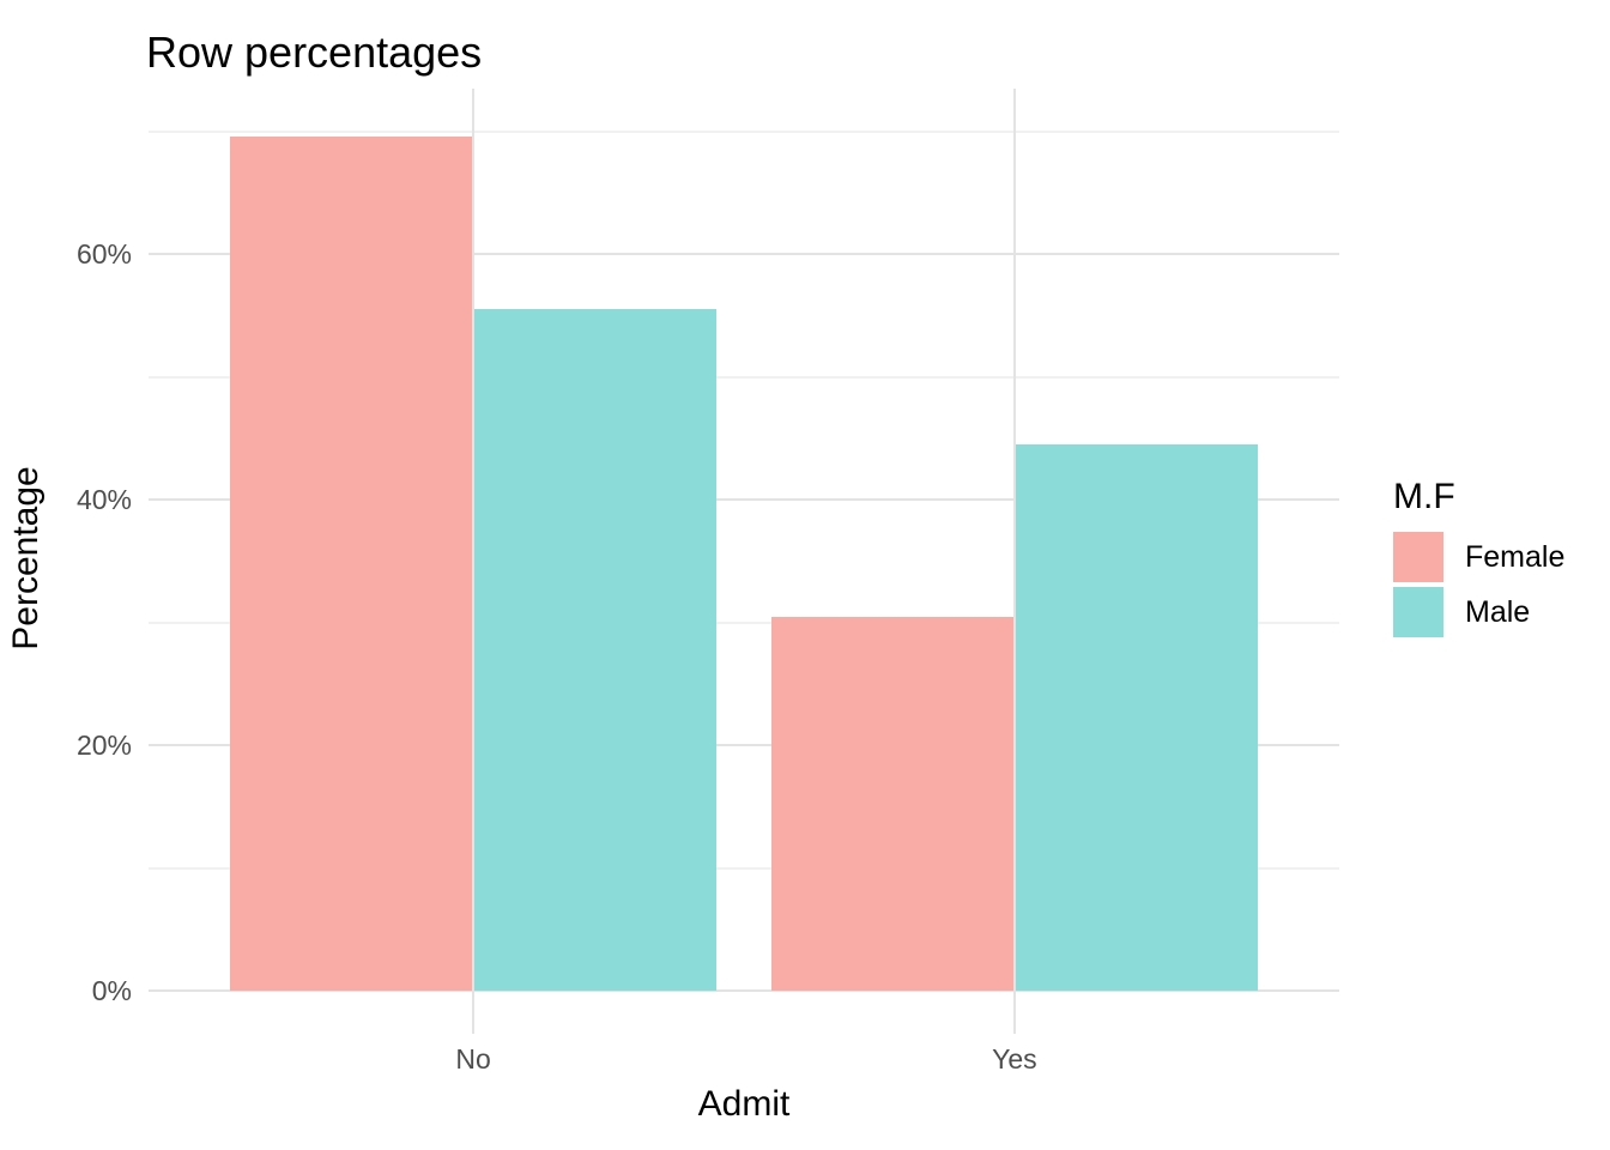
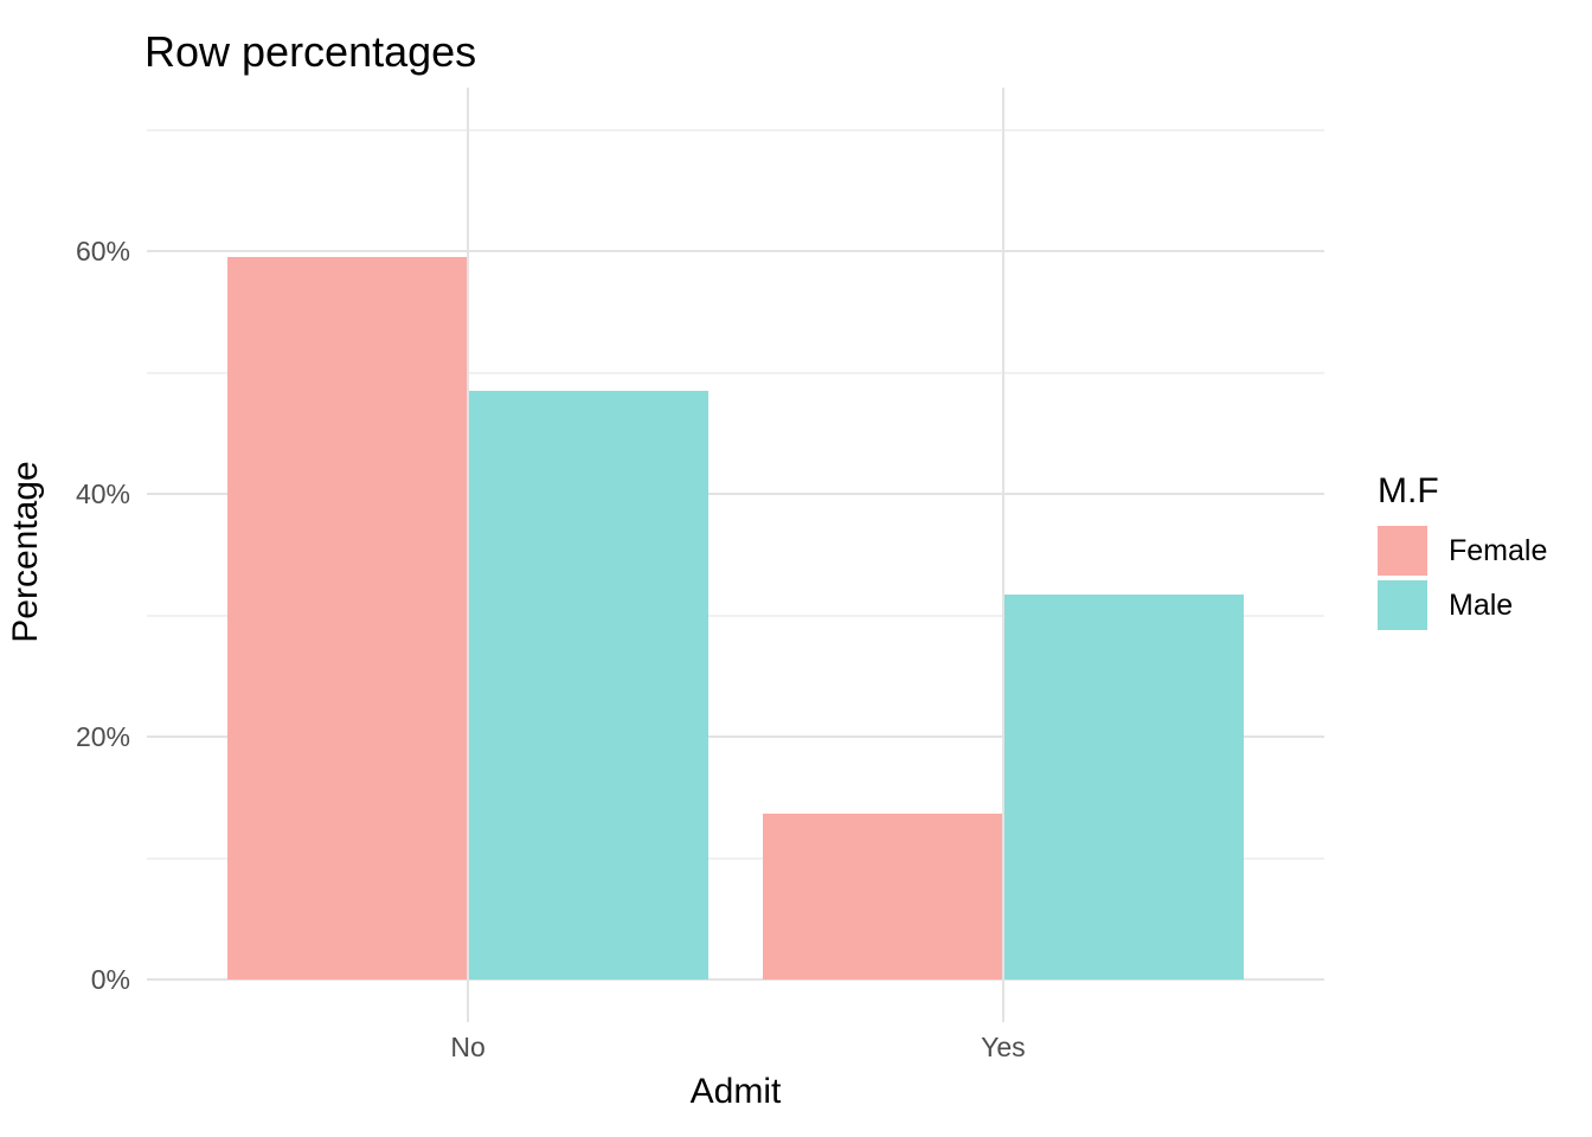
Female/No: 69.6% -> 59.5%
Male/No: 55.5% -> 48.5%
Female/Yes: 30.4% -> 13.7%
Male/Yes: 44.5% -> 31.7%
